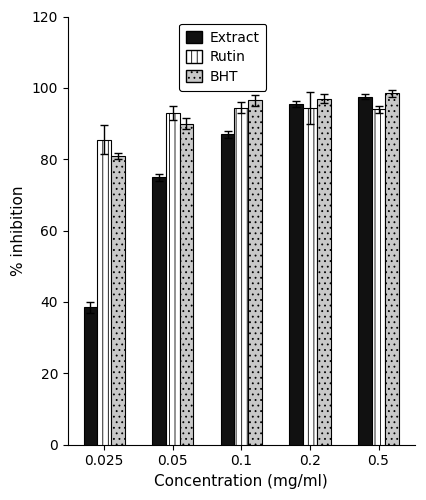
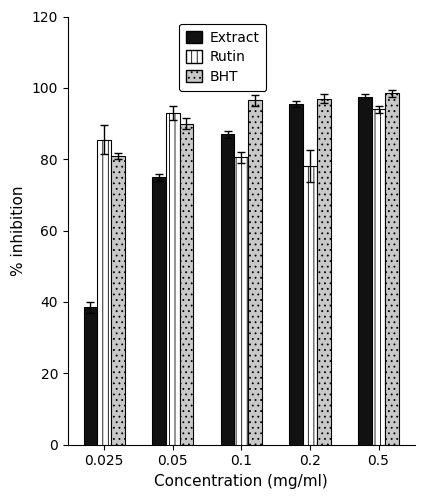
Rutin/0.1: 94.5 -> 80.5
Rutin/0.2: 94.5 -> 78.0
